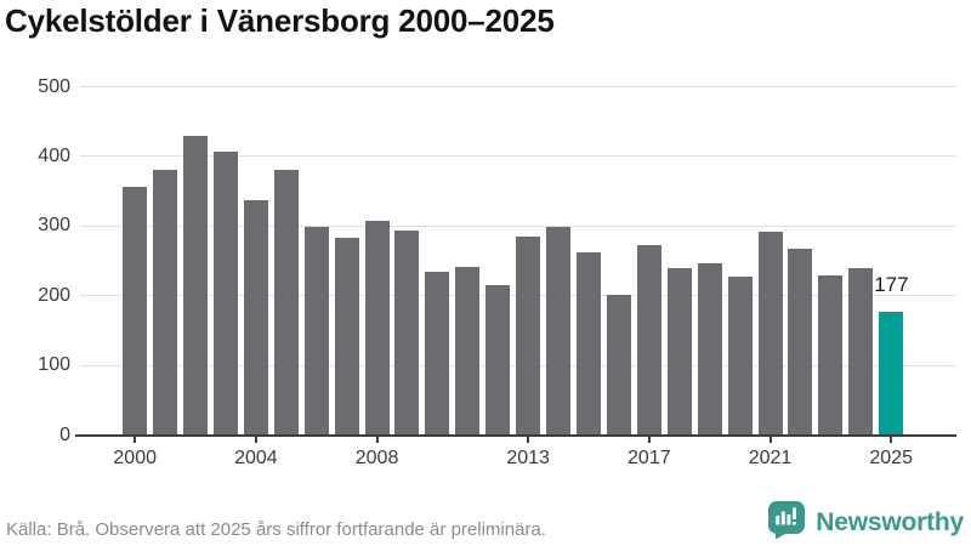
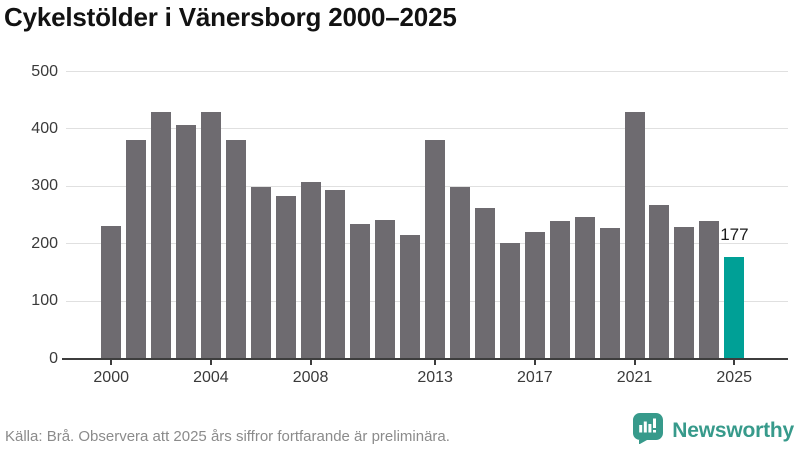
2000: 360 -> 230
2004: 340 -> 430
2013: 280 -> 380
2017: 270 -> 220
2021: 290 -> 430
